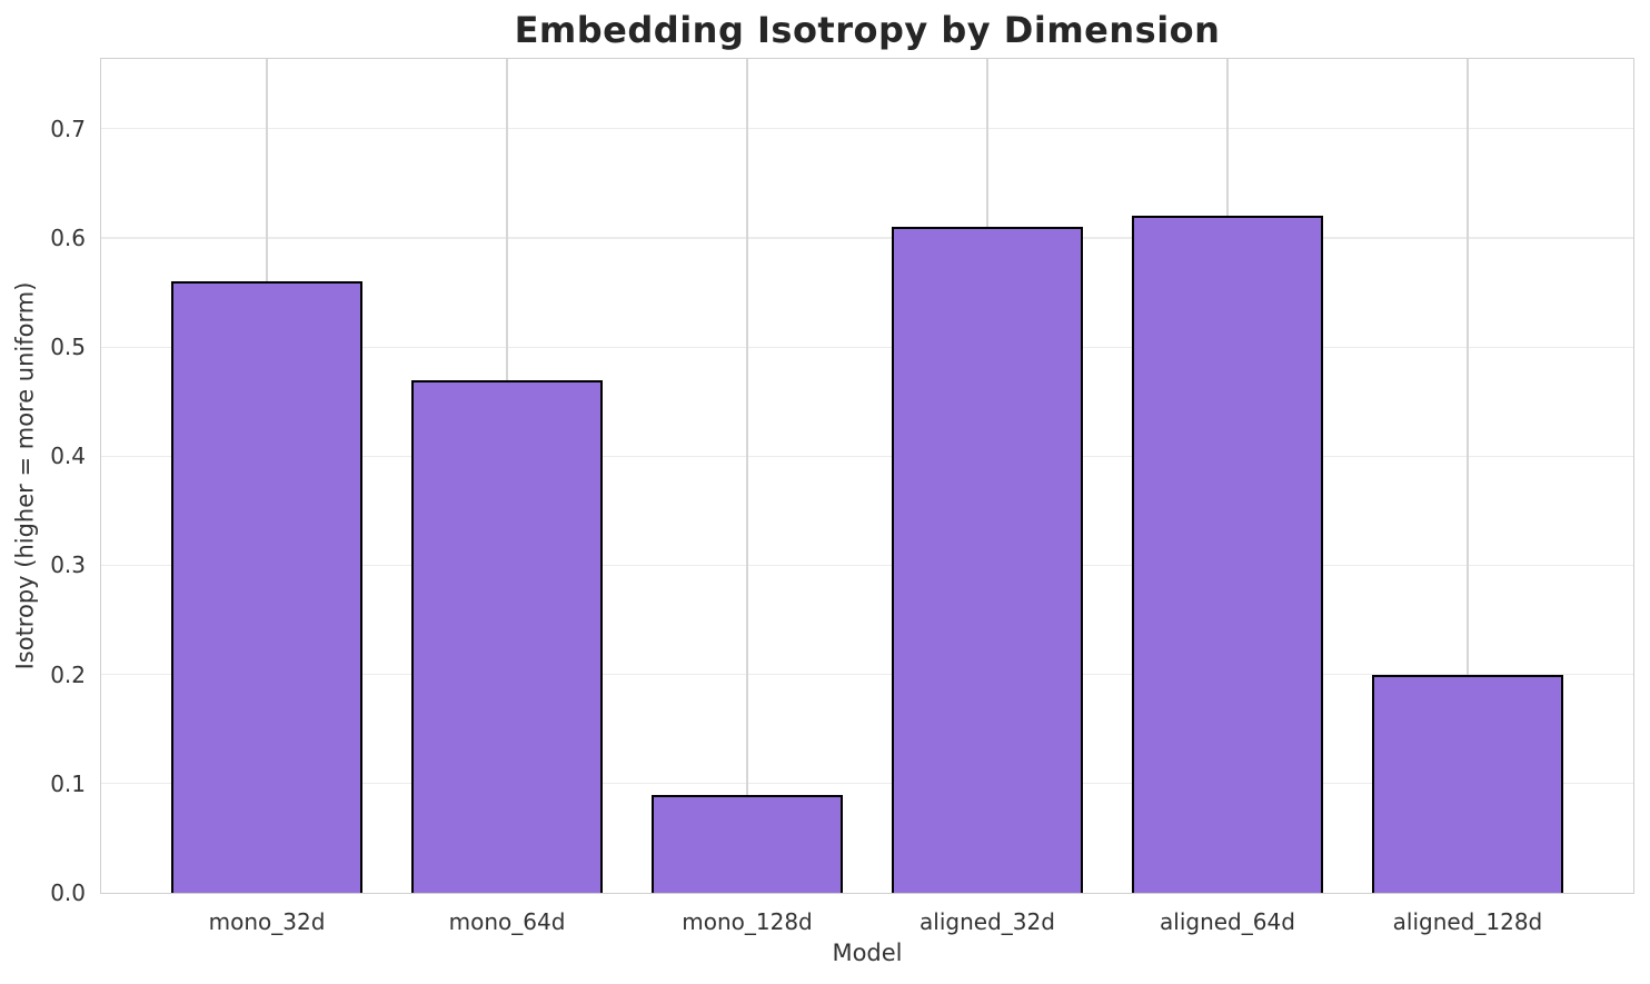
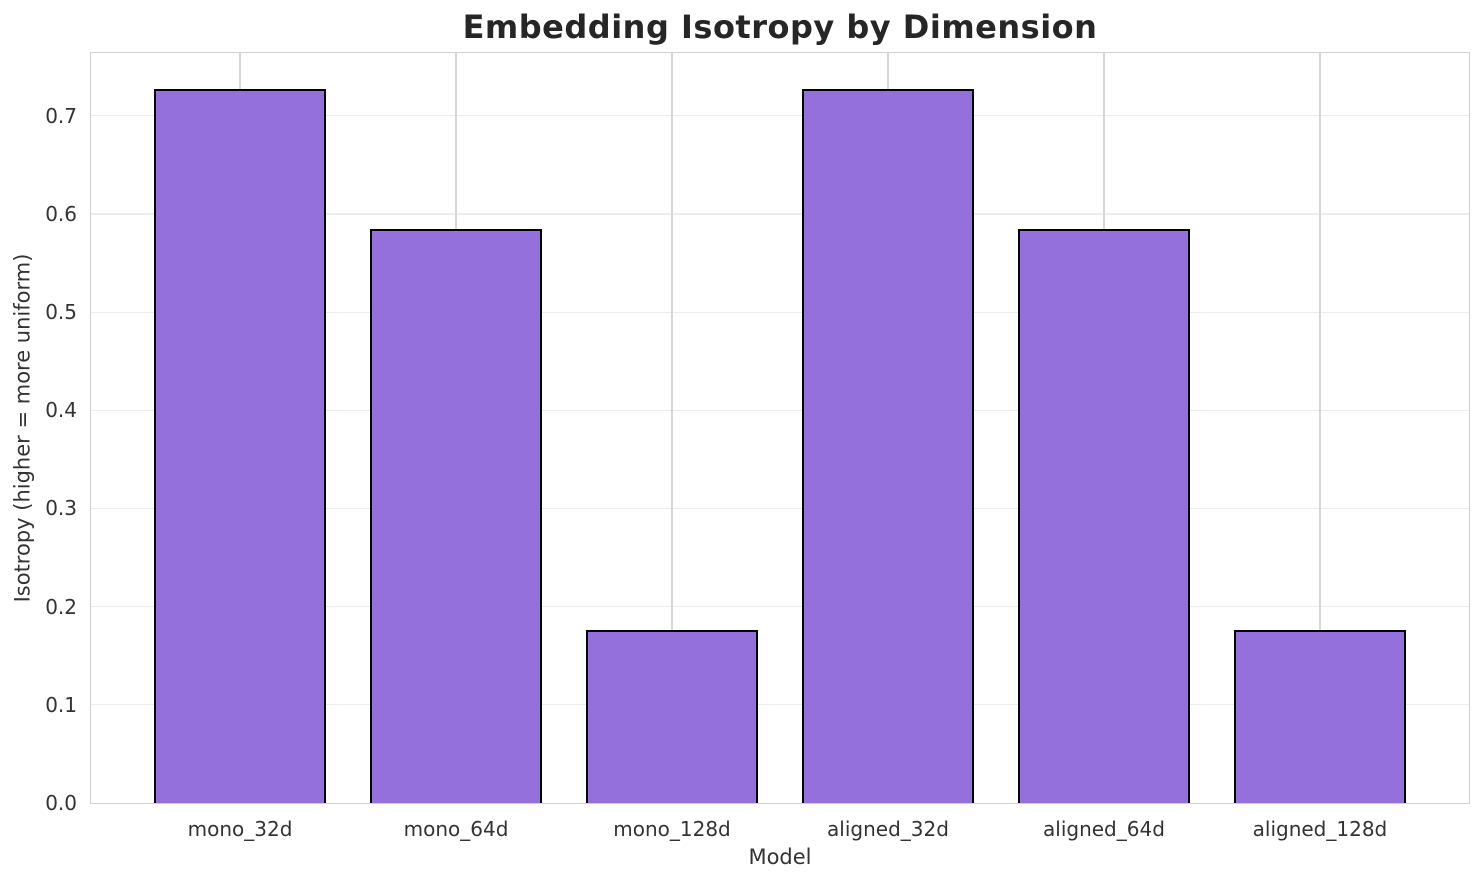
mono_32d: 0.56 -> 0.73
mono_64d: 0.47 -> 0.58
mono_128d: 0.09 -> 0.18
aligned_32d: 0.61 -> 0.73
aligned_64d: 0.62 -> 0.58
aligned_128d: 0.20 -> 0.18
